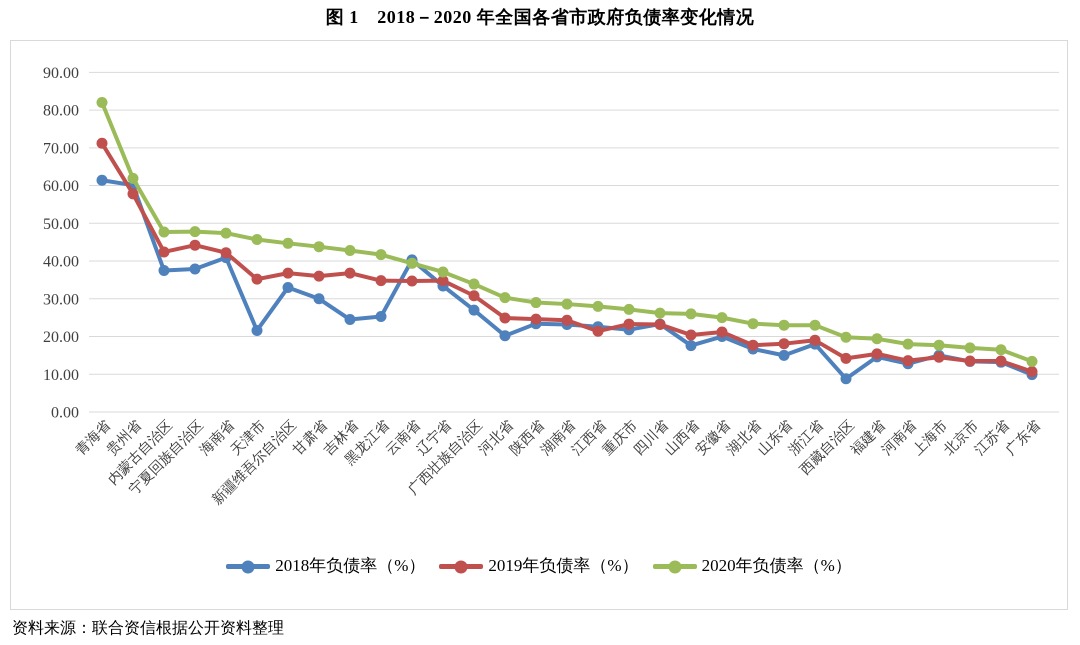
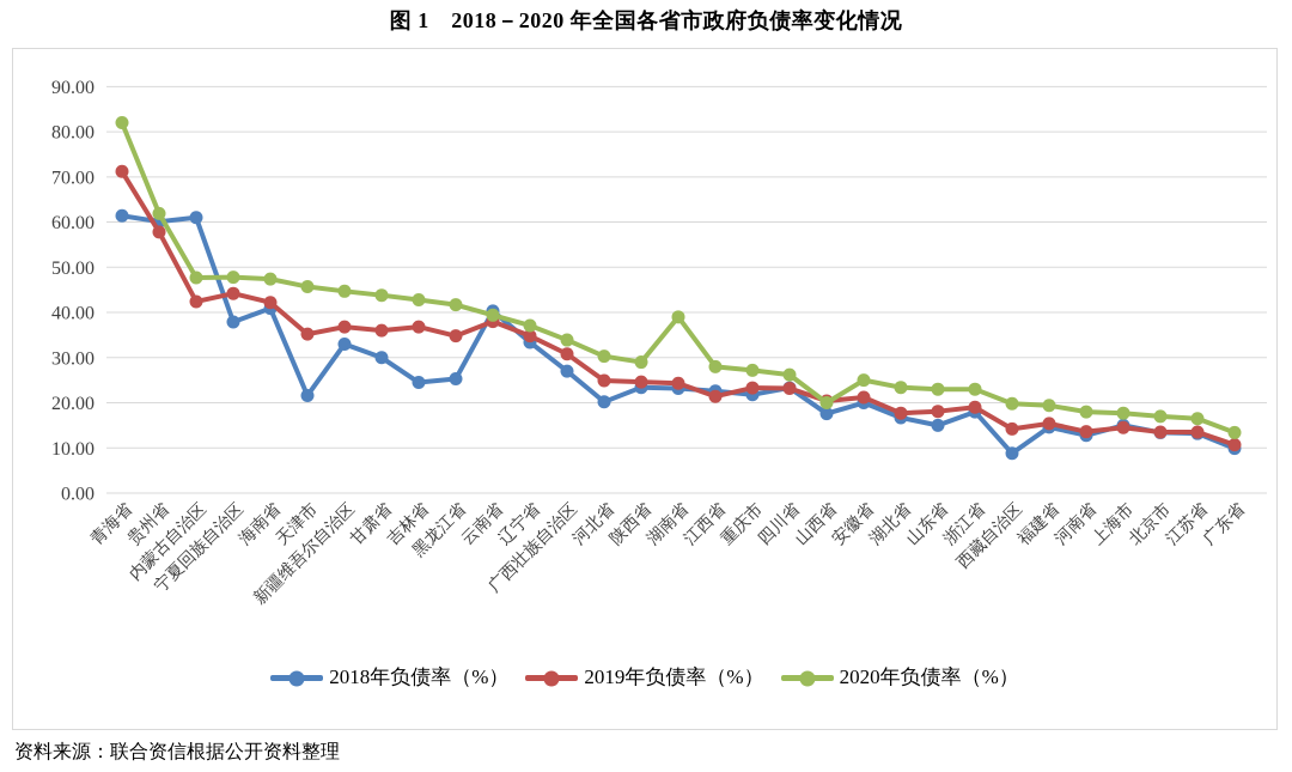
2018年负债率（%）/内蒙古自治区: 38 -> 61
2019年负债率（%）/云南省: 35 -> 38
2020年负债率（%）/湖南省: 29 -> 39
2020年负债率（%）/山西省: 26 -> 20
